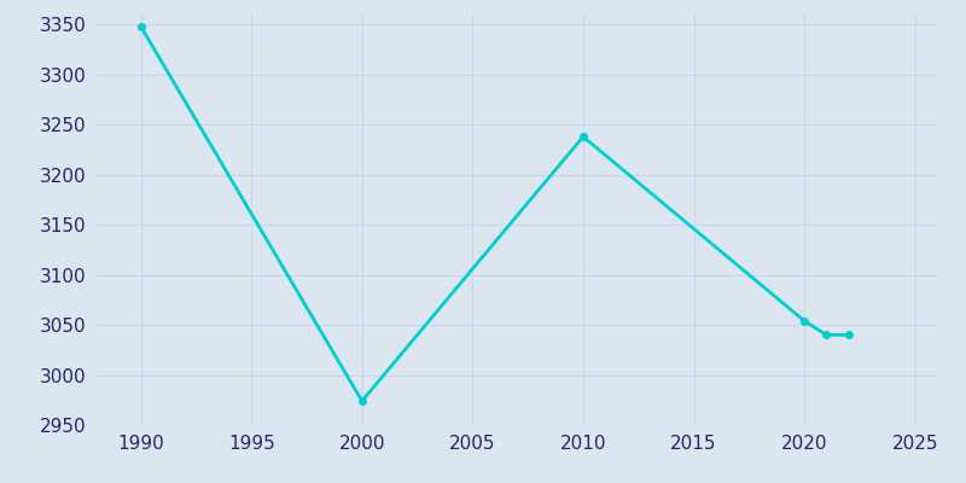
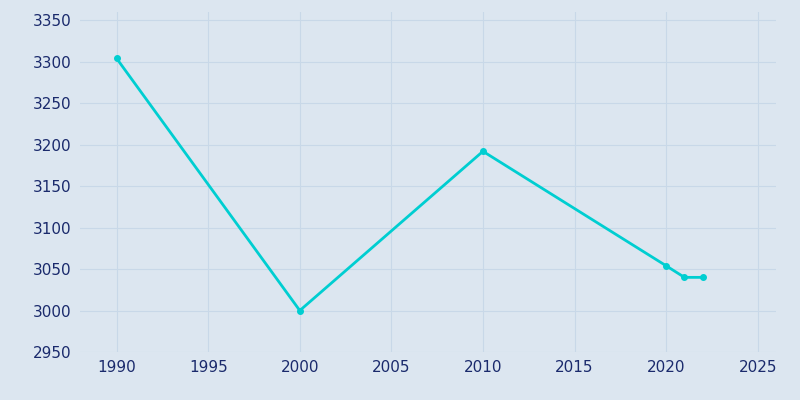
1990: 3348 -> 3304
2000: 2974 -> 3000
2010: 3238 -> 3192
